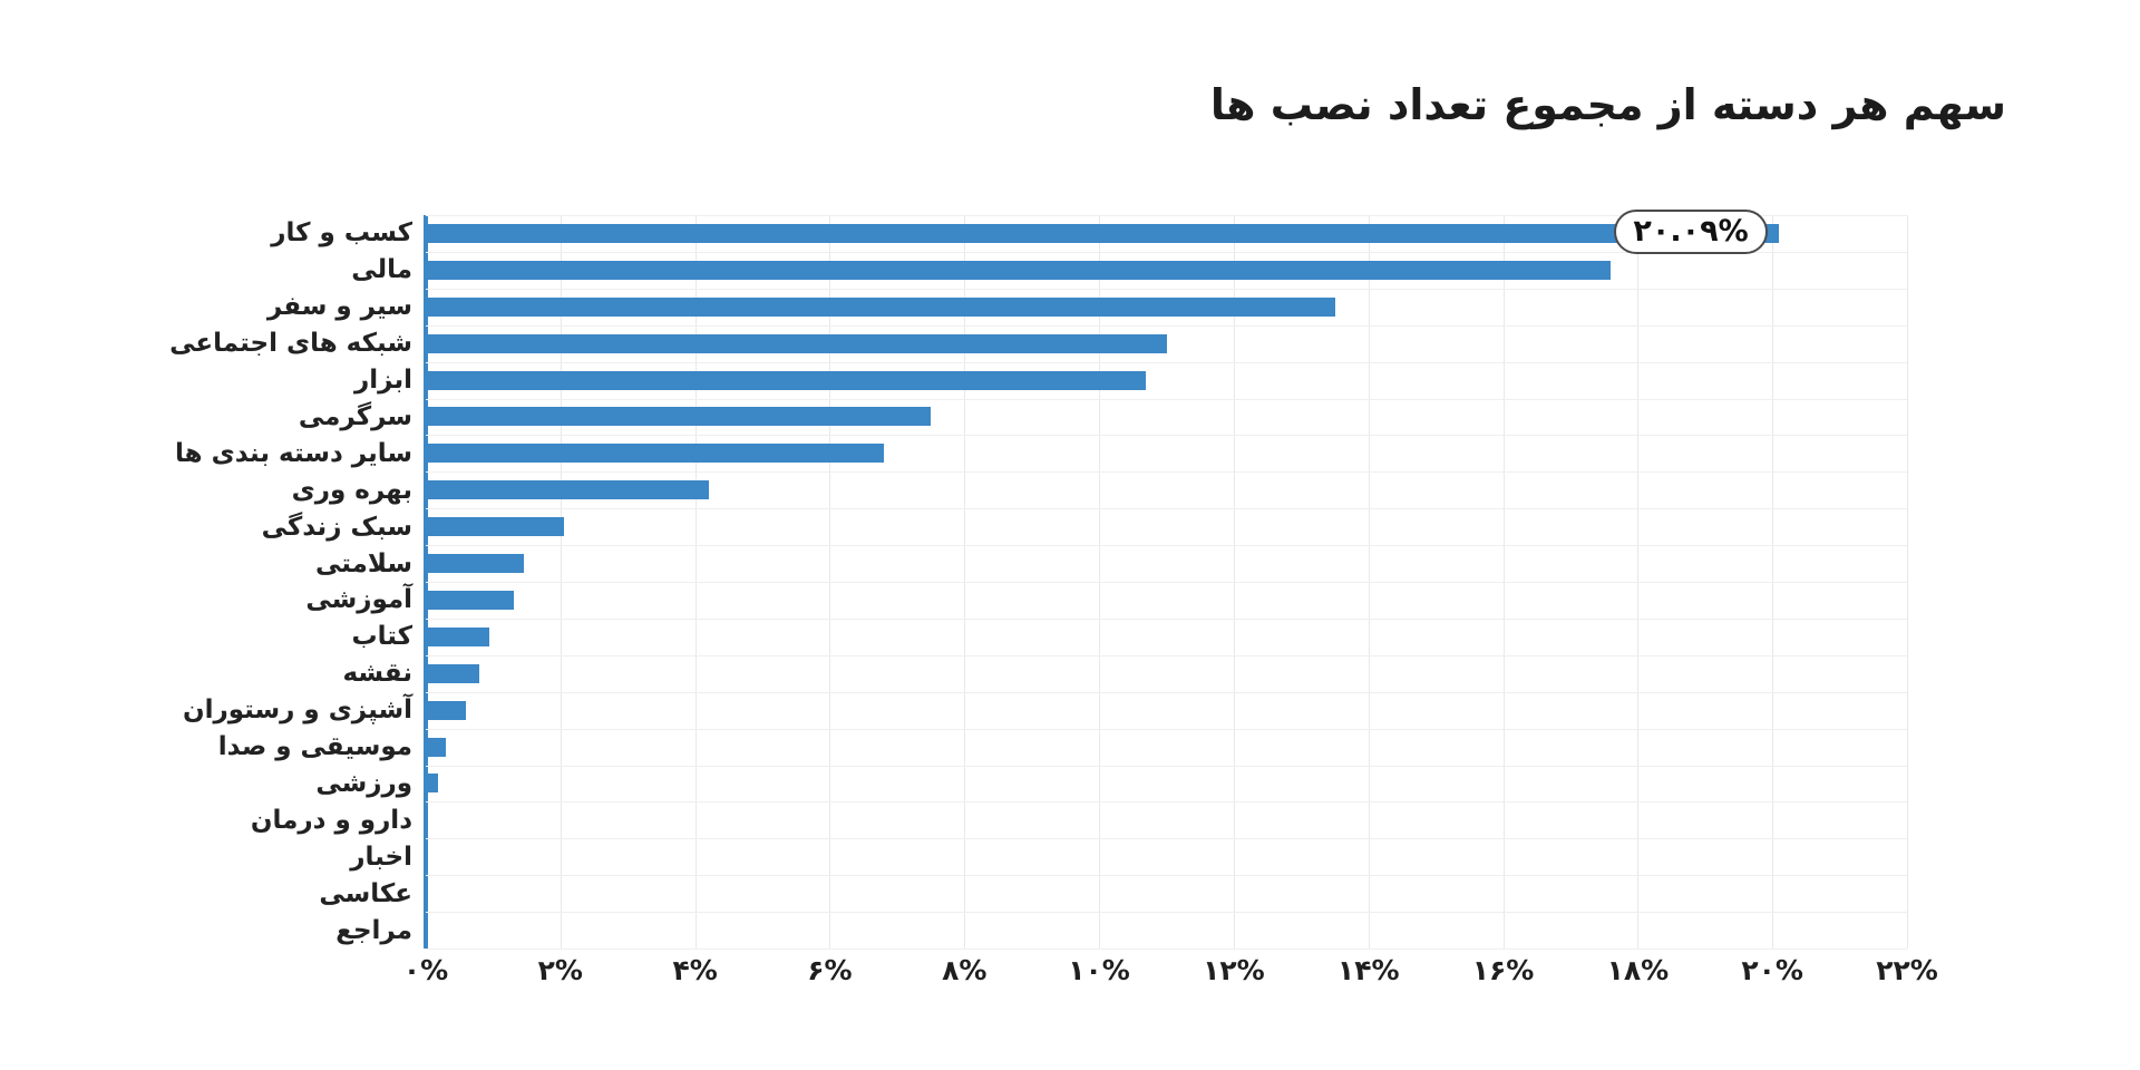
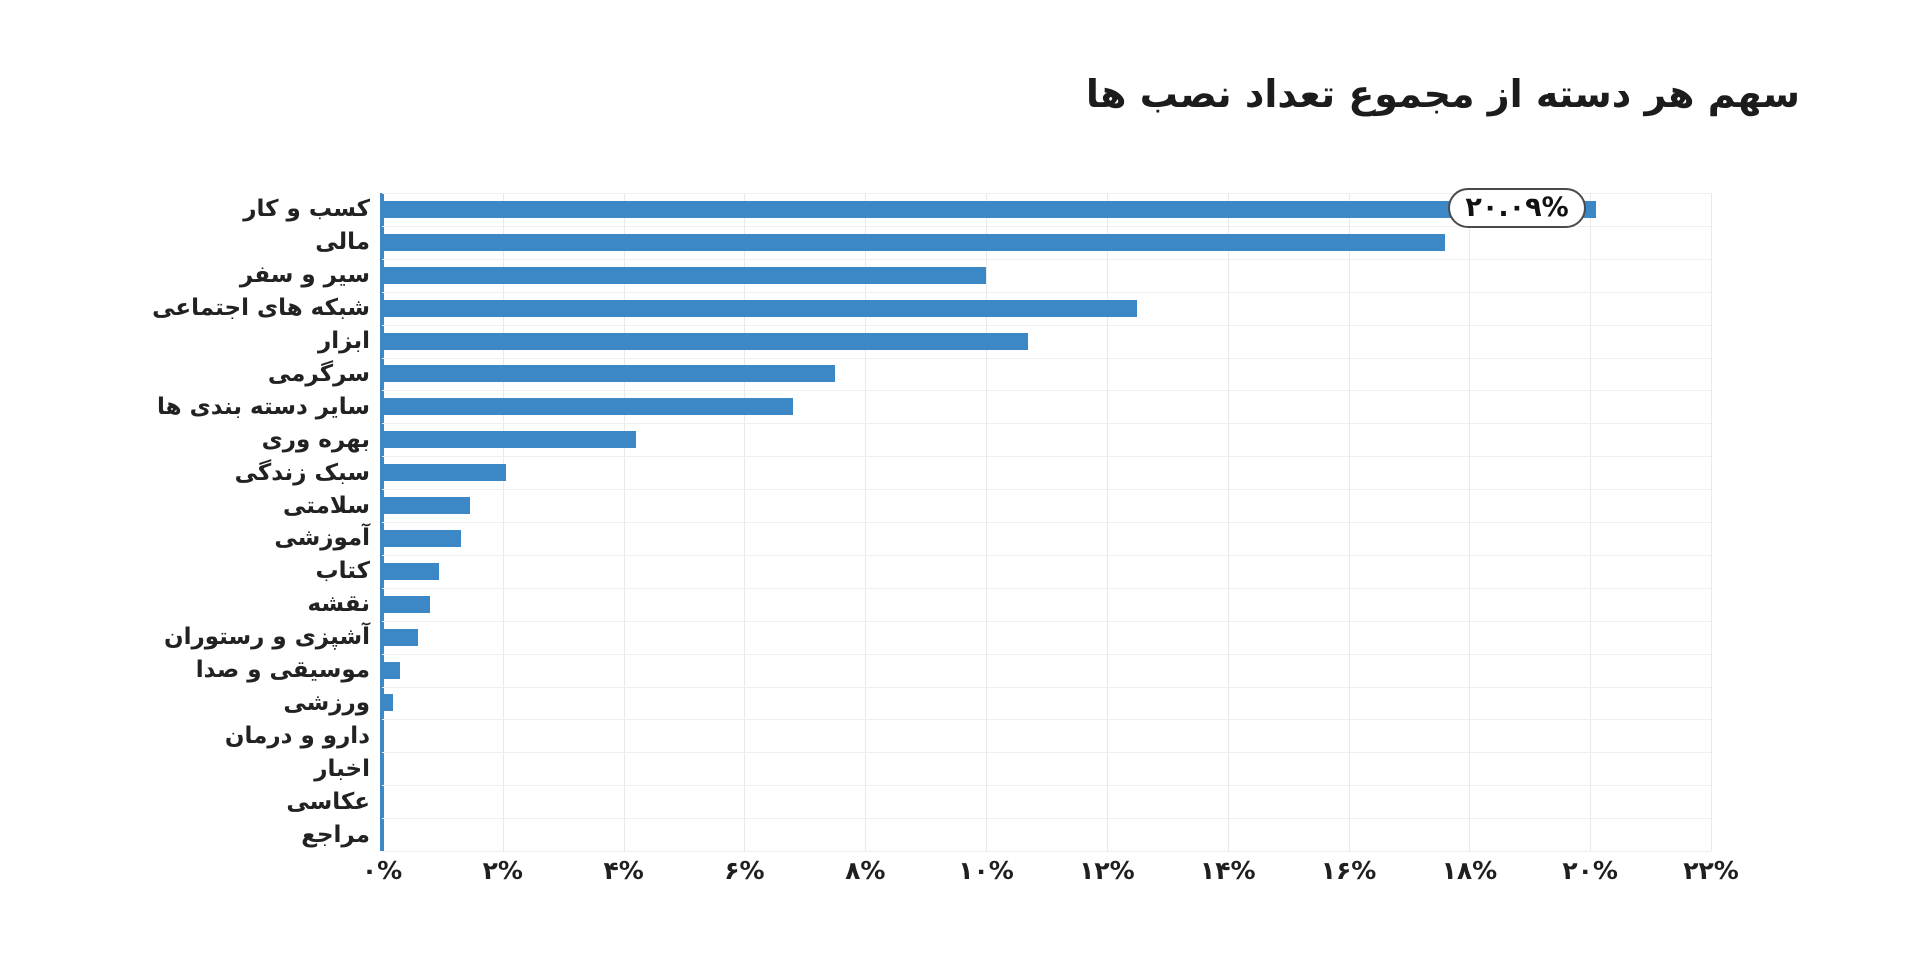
سیر و سفر: 13.5% -> 10.0%
شبکه های اجتماعی: 11.0% -> 12.5%
